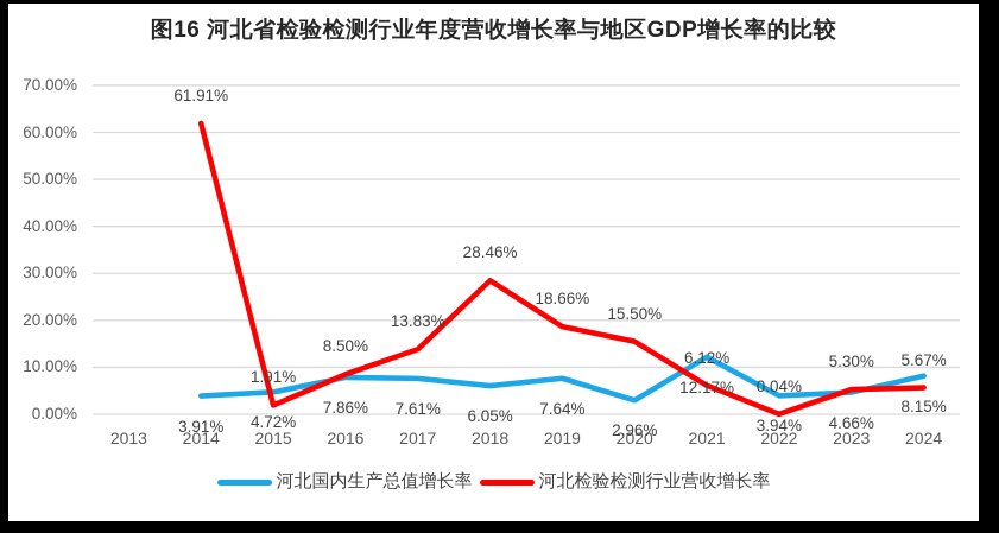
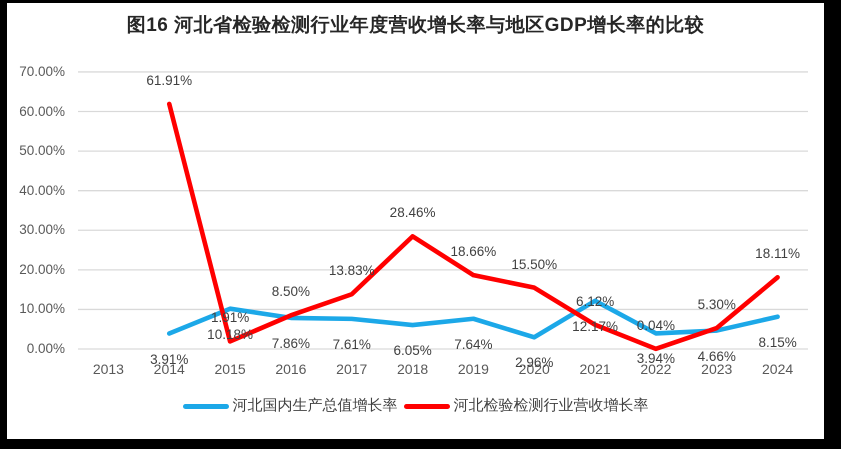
河北国内生产总值增长率/2015: 4.72% -> 10.18%
河北检验检测行业营收增长率/2024: 5.67% -> 18.11%
